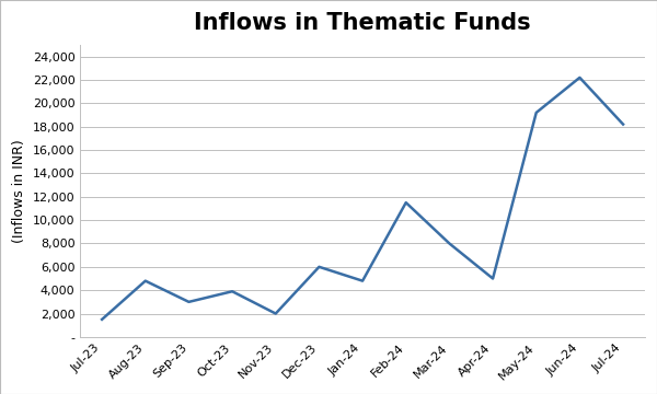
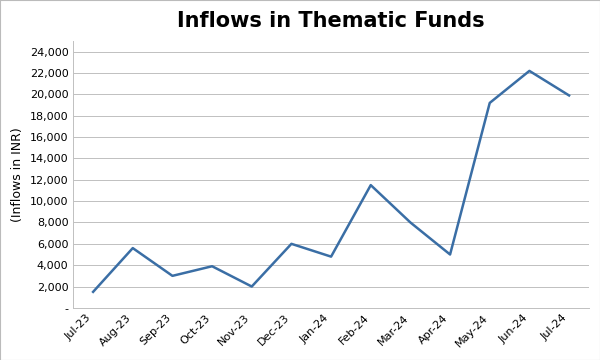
Aug-23: 4,800 -> 5,600
Jul-24: 18,200 -> 19,900
